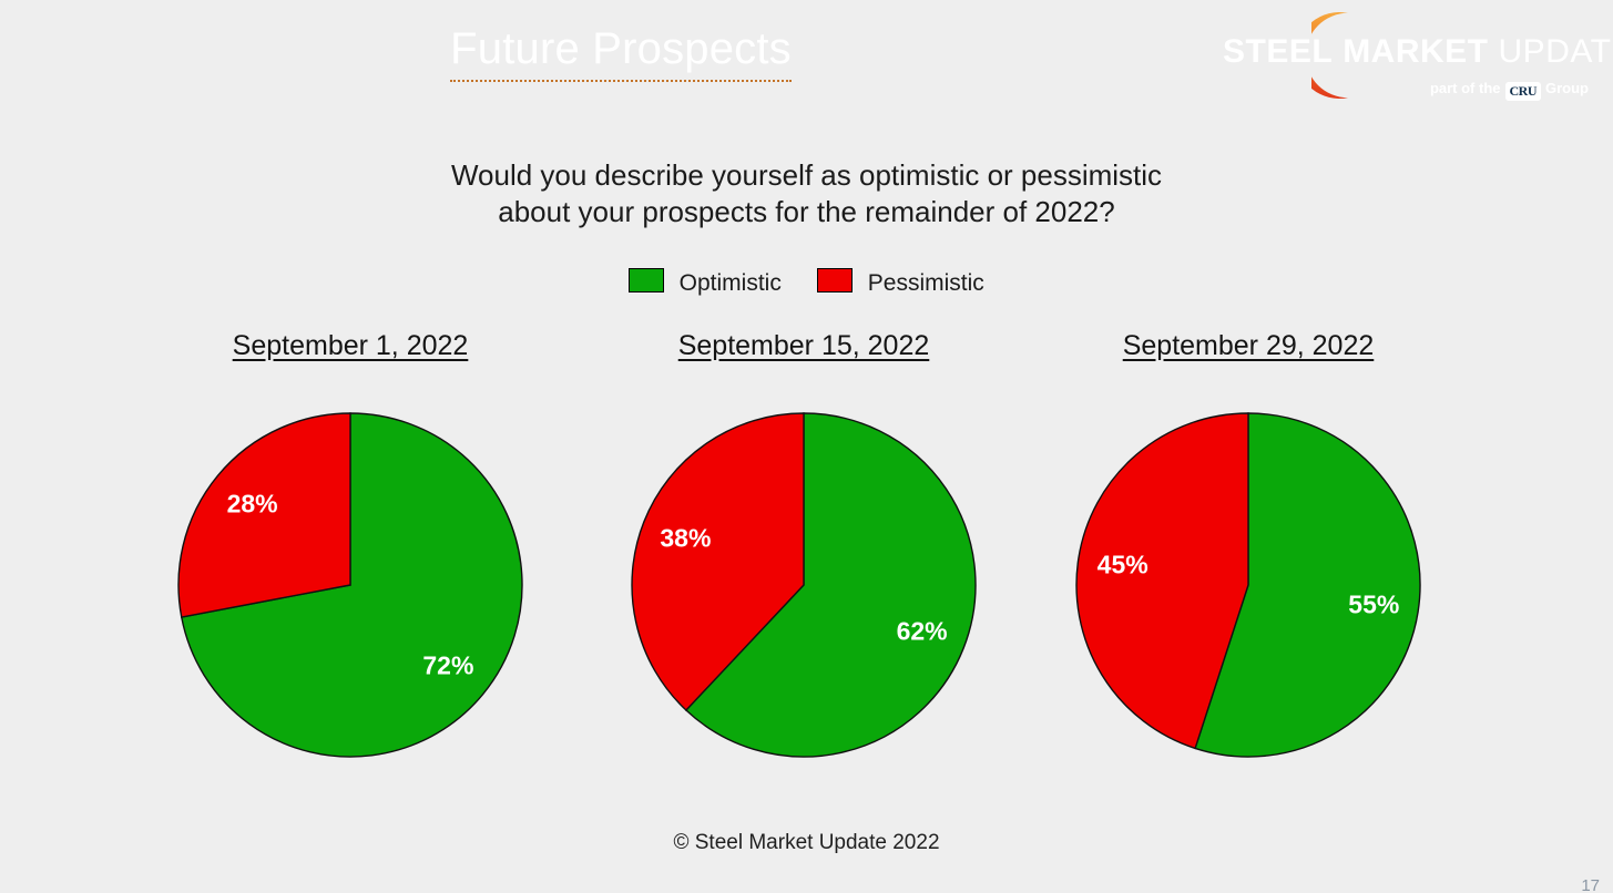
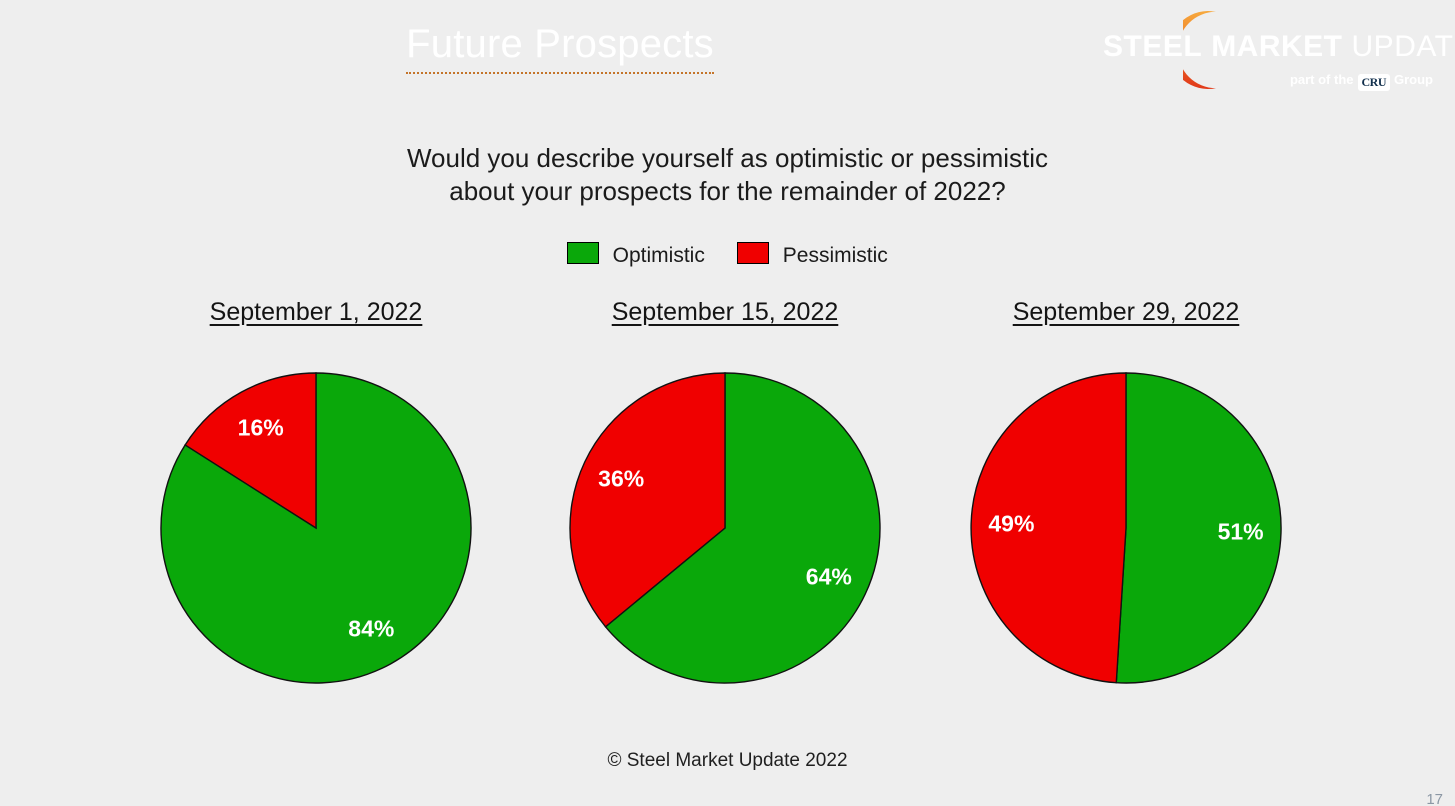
September 1, 2022/Optimistic: 72% -> 84%
September 1, 2022/Pessimistic: 28% -> 16%
September 15, 2022/Optimistic: 62% -> 64%
September 15, 2022/Pessimistic: 38% -> 36%
September 29, 2022/Optimistic: 55% -> 51%
September 29, 2022/Pessimistic: 45% -> 49%
